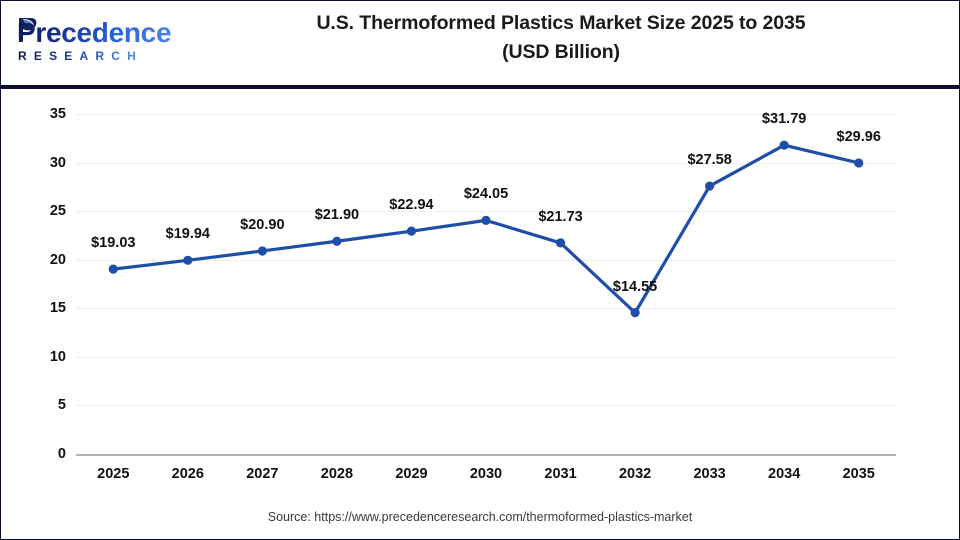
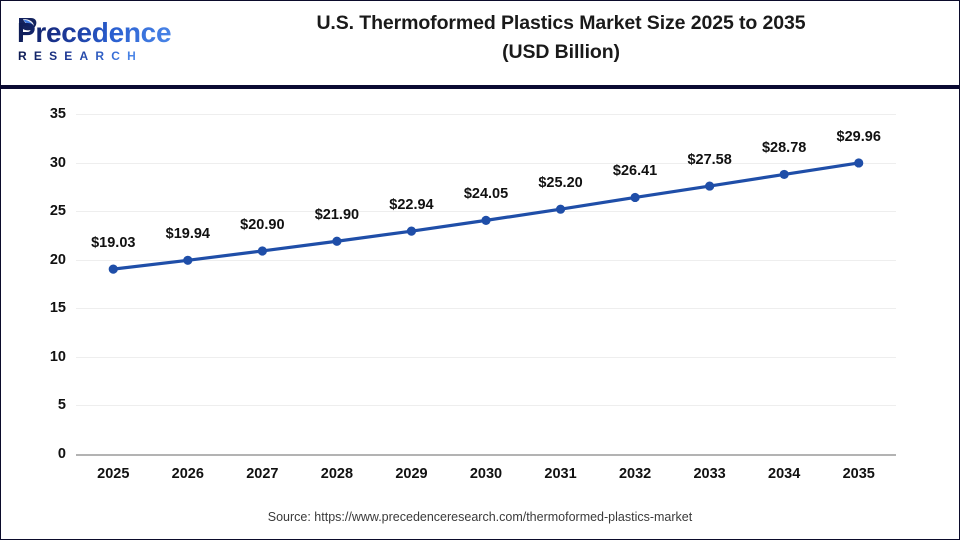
2031: $21.73 -> $25.20
2032: $14.55 -> $26.41
2034: $31.79 -> $28.78
